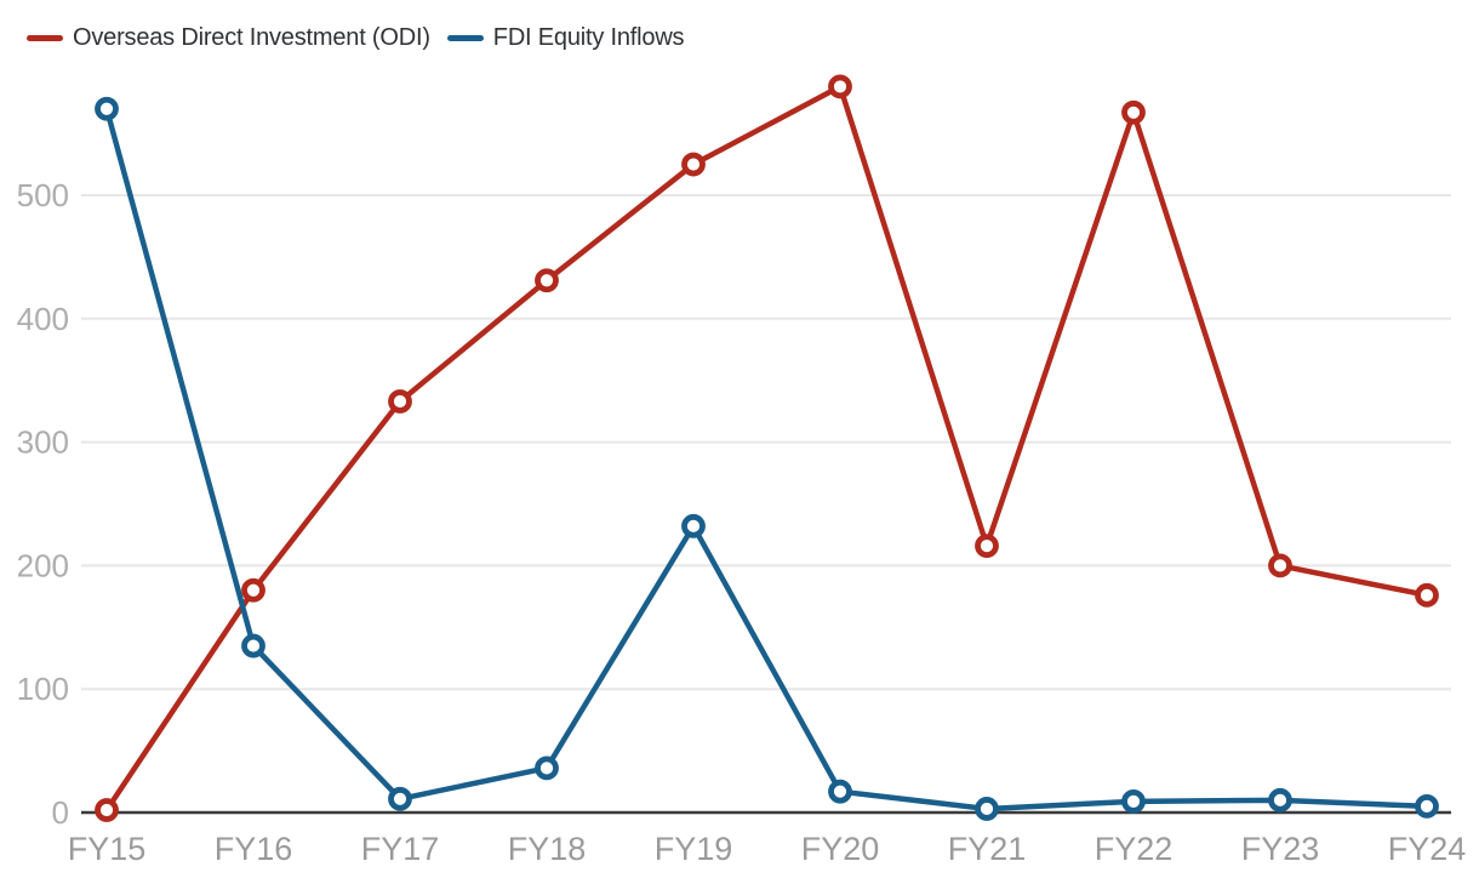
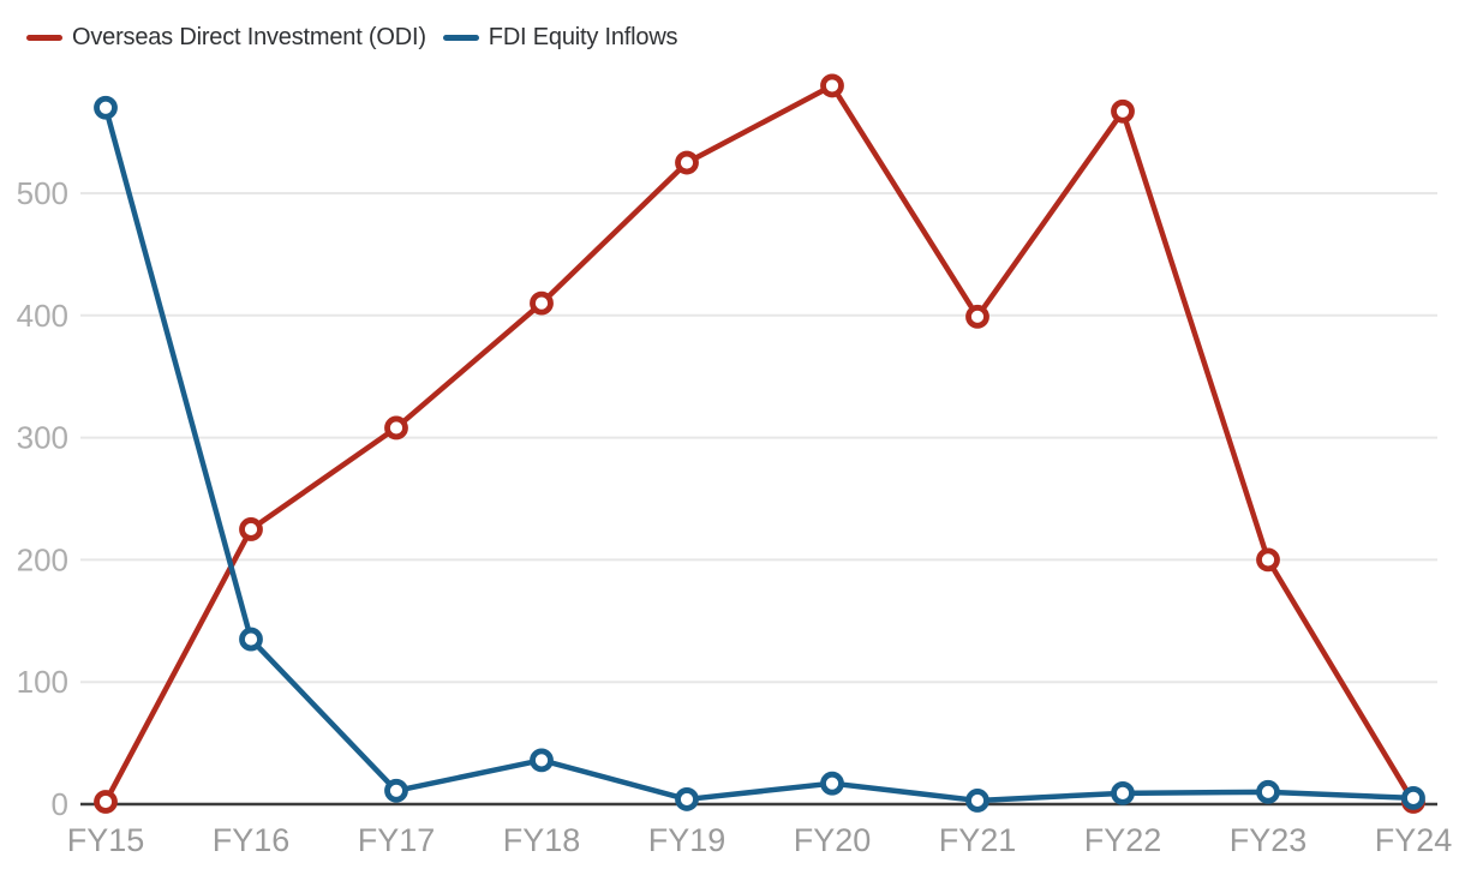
Overseas Direct Investment (ODI)/FY16: 180 -> 225
Overseas Direct Investment (ODI)/FY17: 333 -> 308
Overseas Direct Investment (ODI)/FY18: 431 -> 410
FDI Equity Inflows/FY19: 232 -> 4
Overseas Direct Investment (ODI)/FY21: 216 -> 399
Overseas Direct Investment (ODI)/FY24: 176 -> 2
